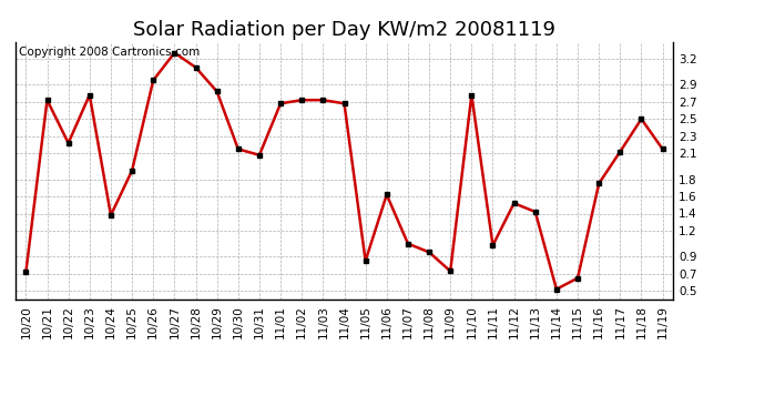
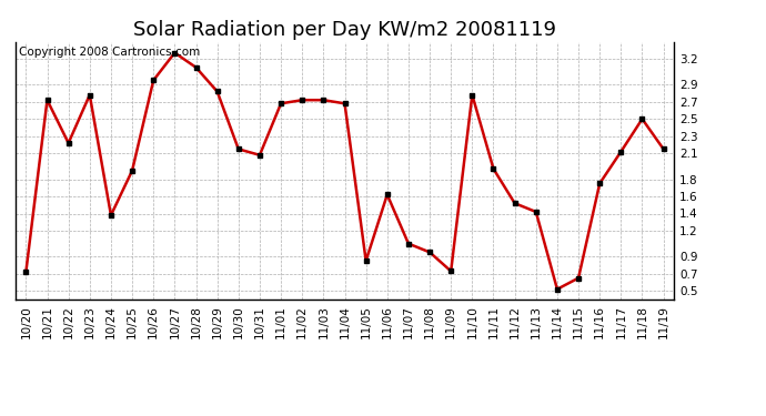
11/11: 1.03 -> 1.92
